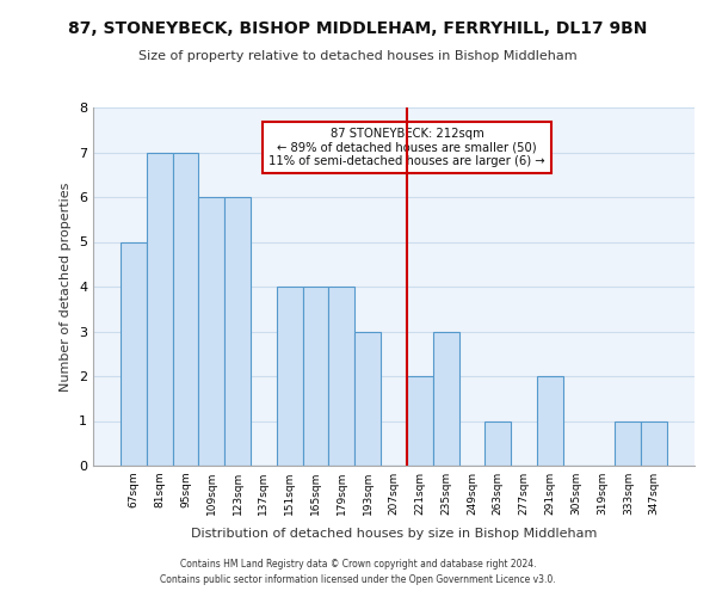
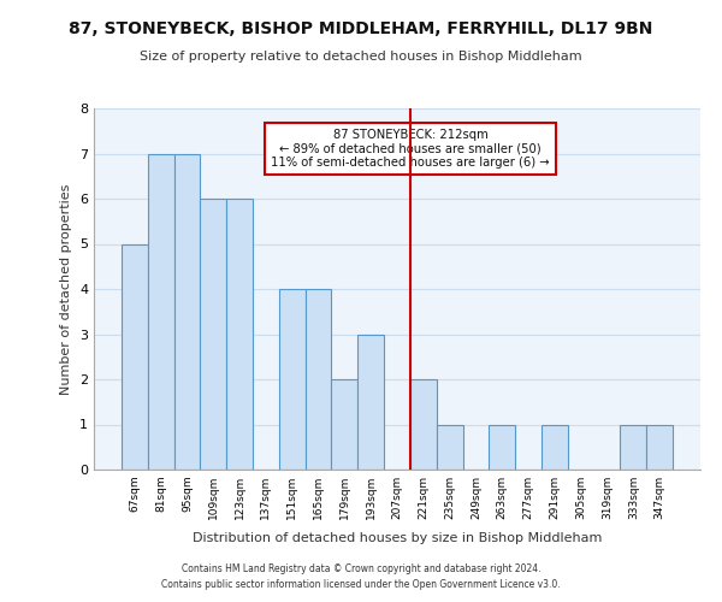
179sqm: 4 -> 2
235sqm: 3 -> 1
291sqm: 2 -> 1
